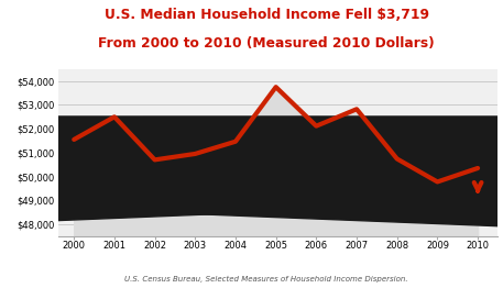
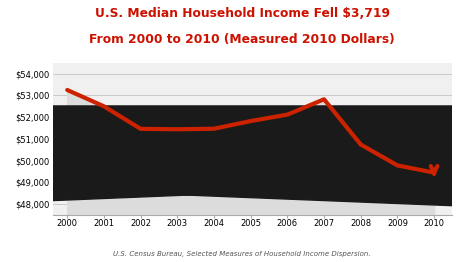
2000: $51,550 -> $53,250
2002: $50,700 -> $51,460
2003: $50,950 -> $51,440
2005: $53,750 -> $51,820
2010: $50,350 -> $49,440
